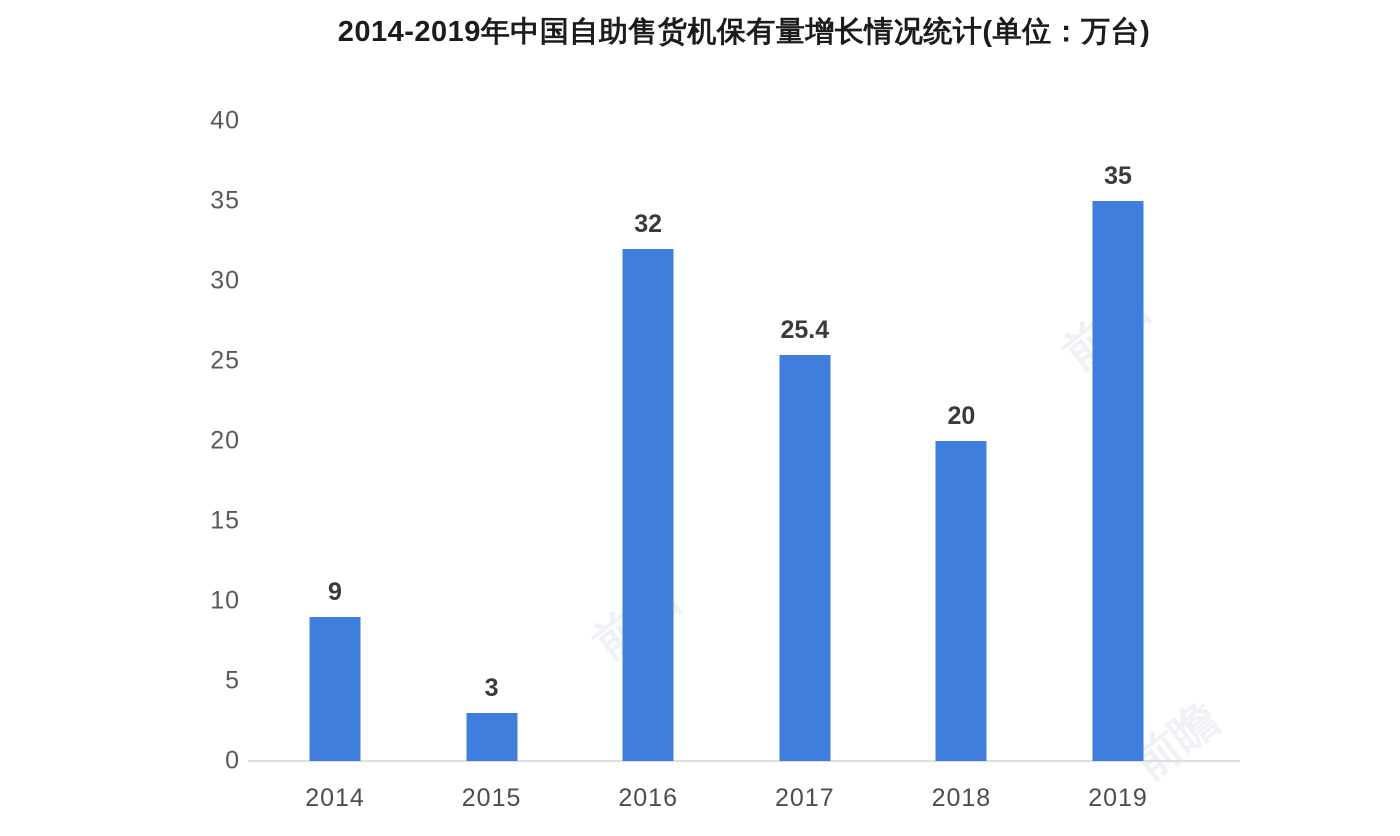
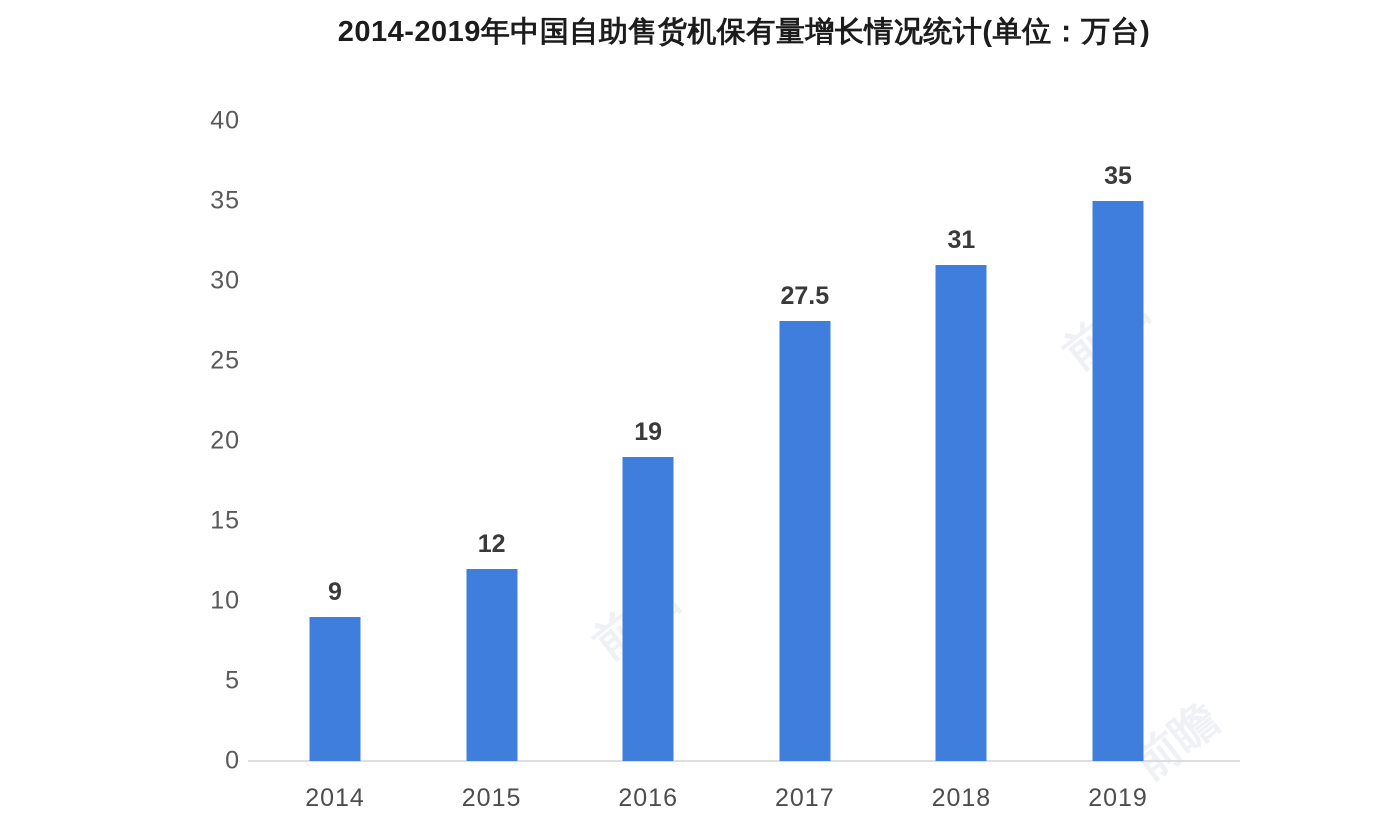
2015: 3 -> 12
2016: 32 -> 19
2017: 25.4 -> 27.5
2018: 20 -> 31
